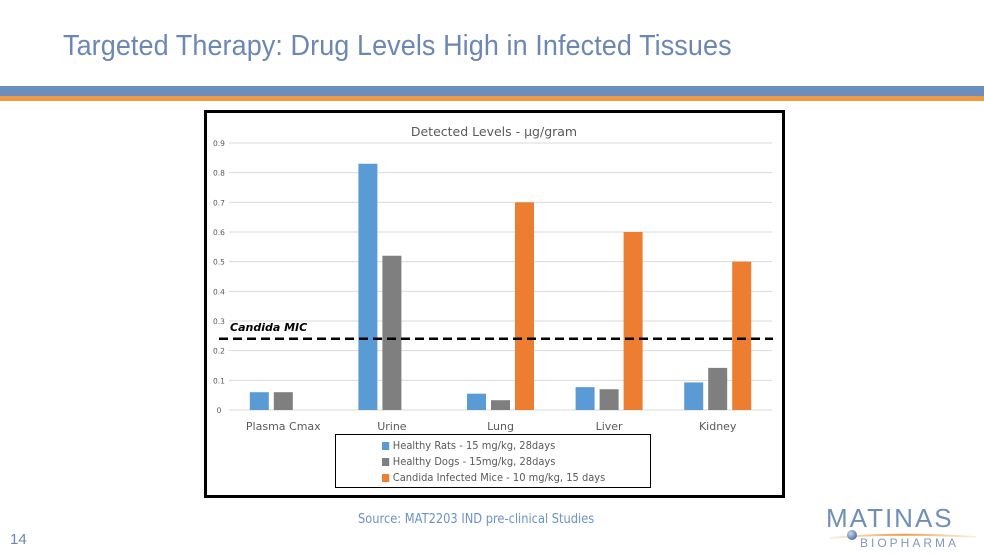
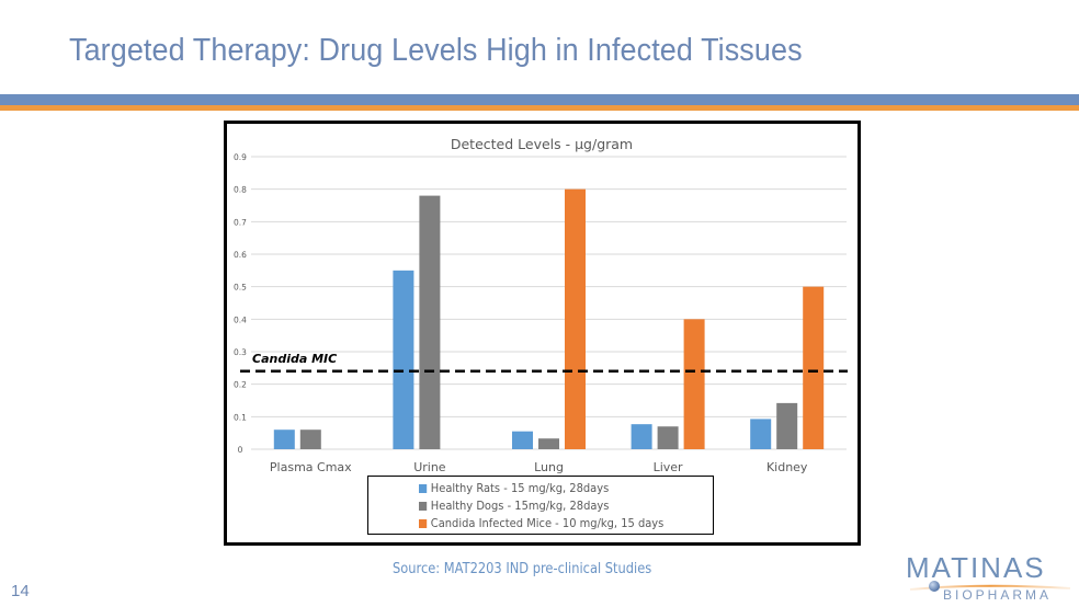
Healthy Rats - 15 mg/kg, 28days/Urine: 0.83 -> 0.55
Healthy Dogs - 15mg/kg, 28days/Urine: 0.52 -> 0.78
Candida Infected Mice - 10 mg/kg, 15 days/Lung: 0.7 -> 0.8
Candida Infected Mice - 10 mg/kg, 15 days/Liver: 0.6 -> 0.4
